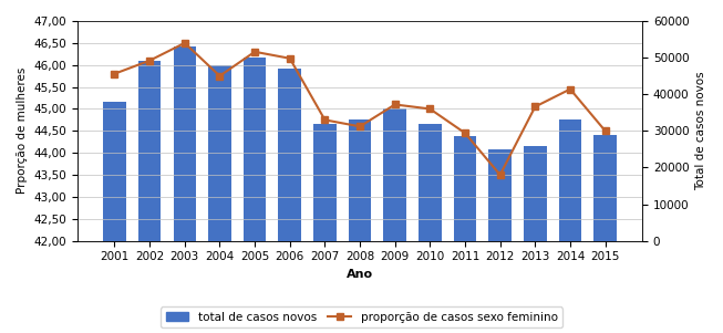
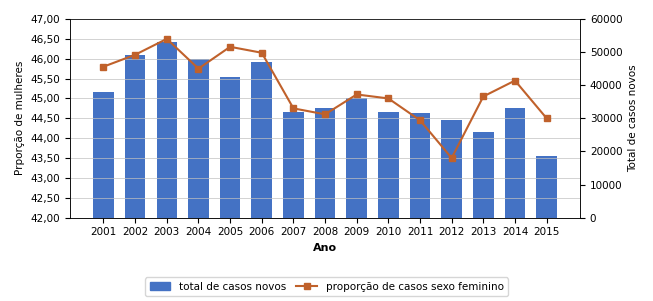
total de casos novos/2005: 50000 -> 42500
total de casos novos/2011: 28500 -> 31500
total de casos novos/2012: 25000 -> 29500
total de casos novos/2015: 29000 -> 18500
